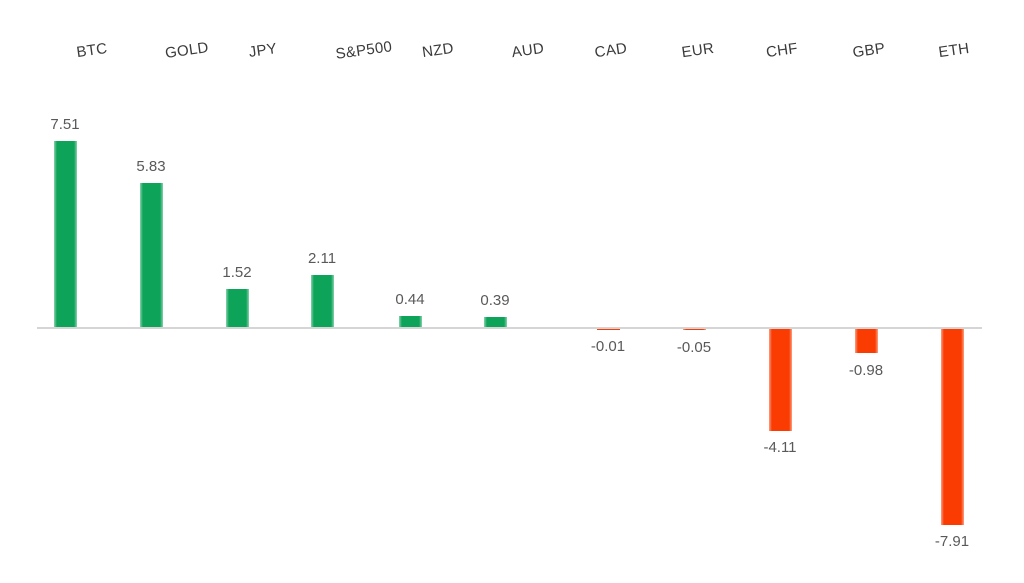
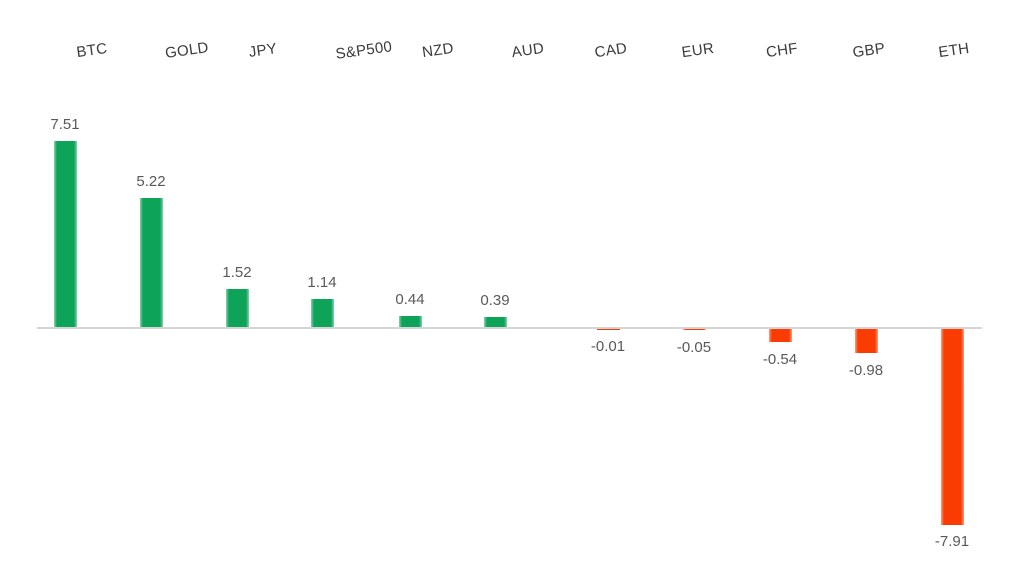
GOLD: 5.83 -> 5.22
S&P500: 2.11 -> 1.14
CHF: -4.11 -> -0.54
